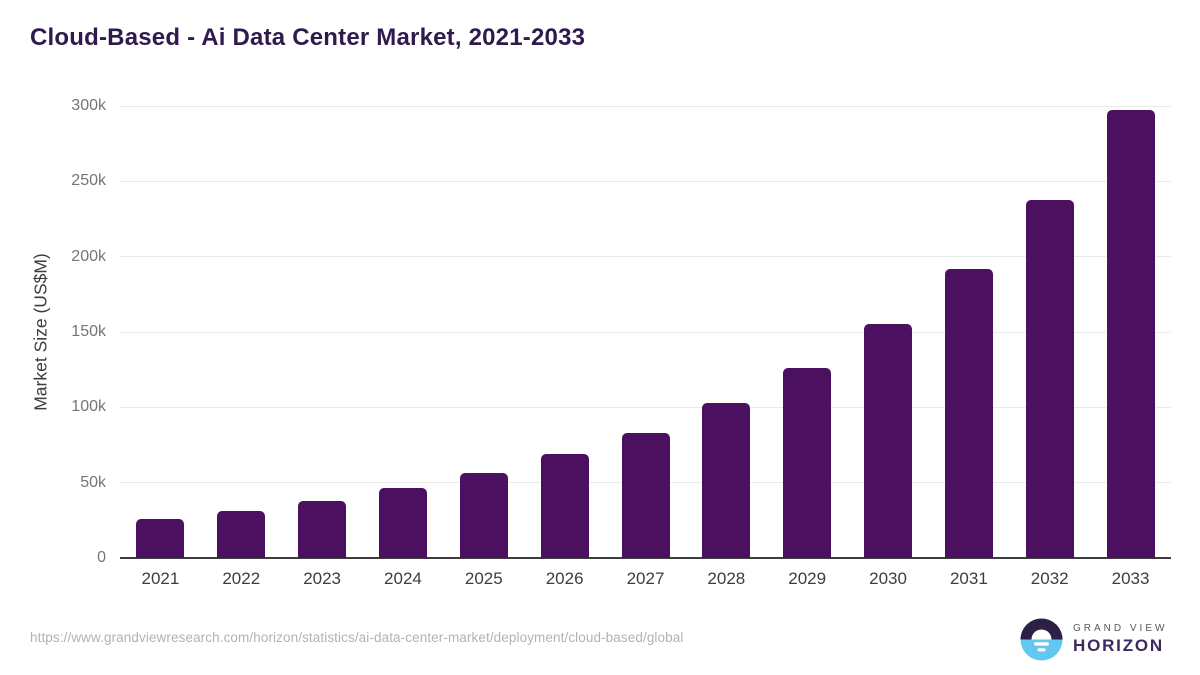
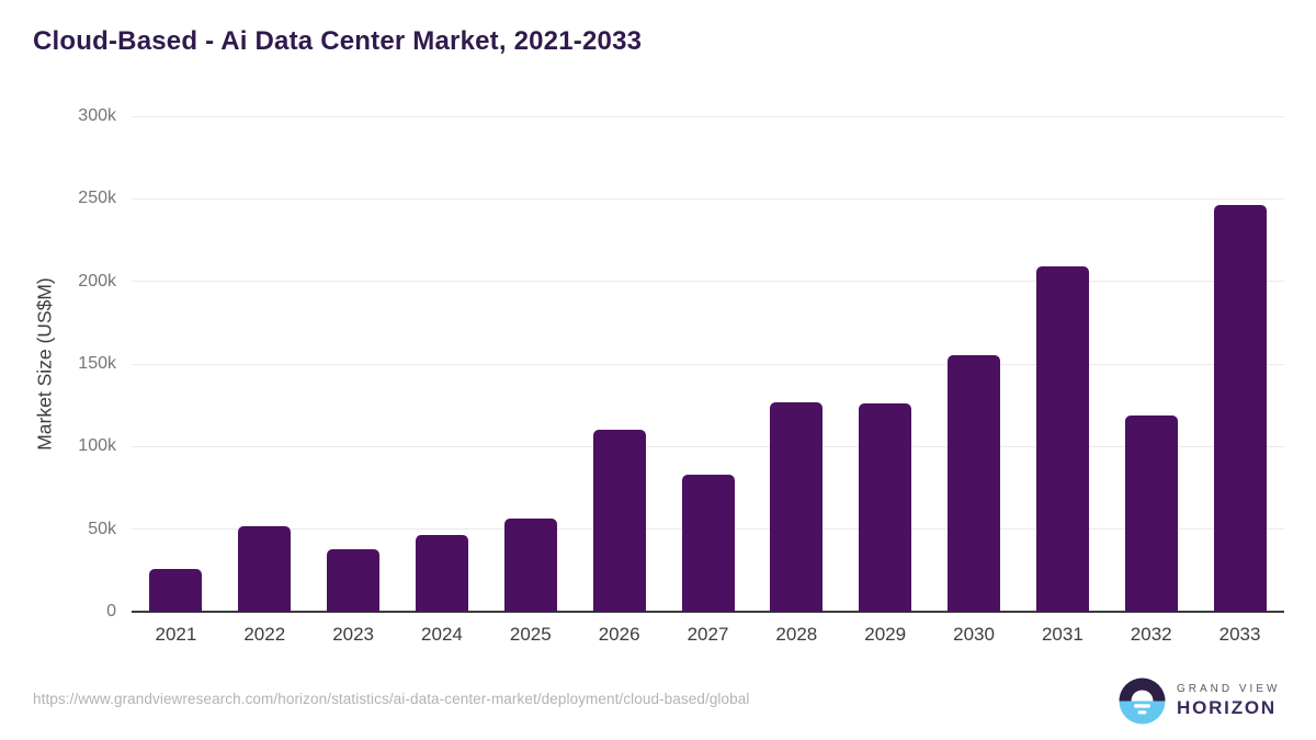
2022: 31k -> 52k
2026: 69k -> 110k
2028: 103k -> 127k
2031: 192k -> 209k
2032: 238k -> 119k
2033: 297k -> 246k
